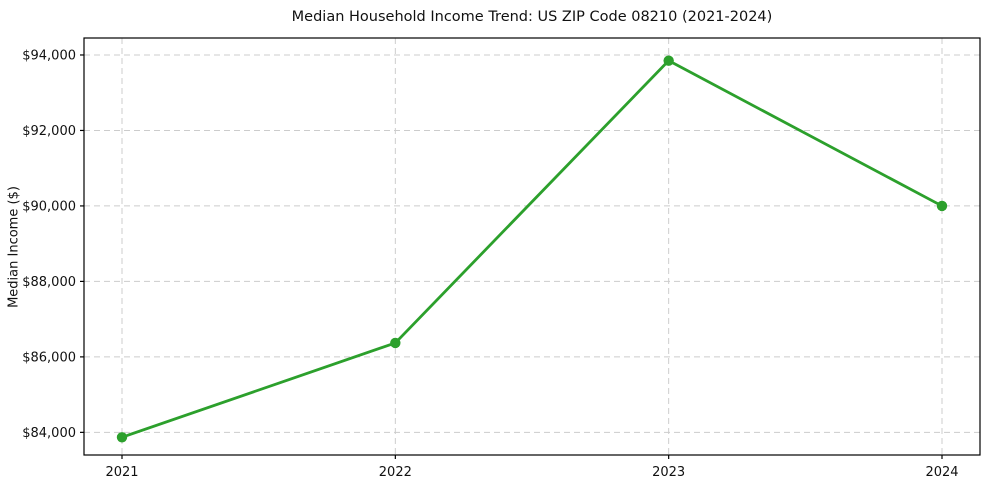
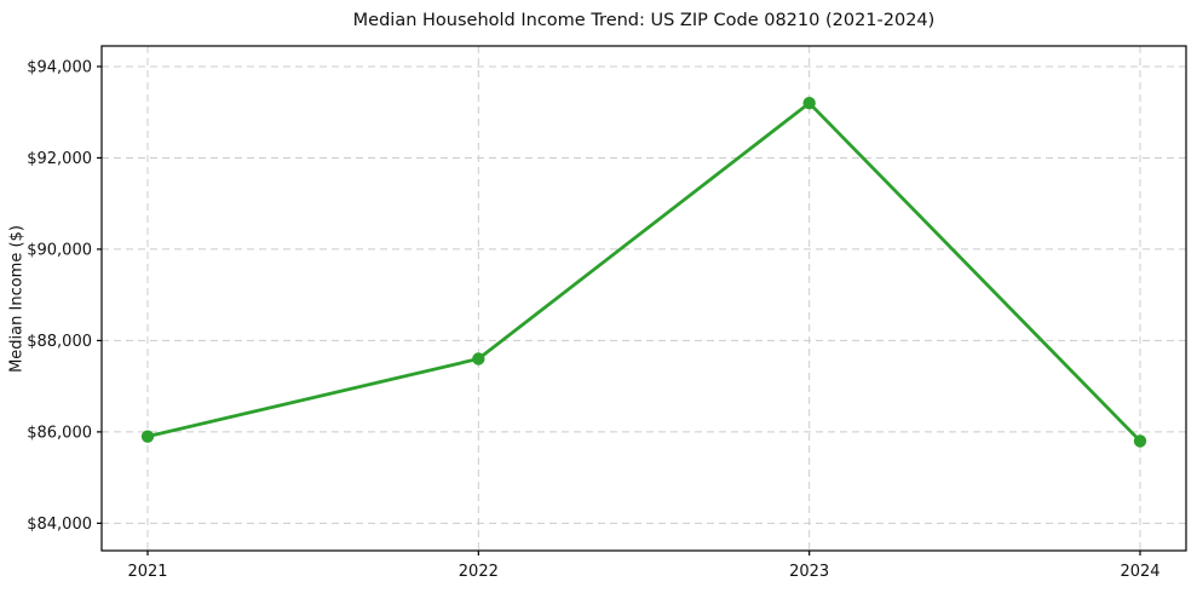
2021: $83900 -> $85900
2022: $86400 -> $87600
2023: $93800 -> $93200
2024: $90000 -> $85800
